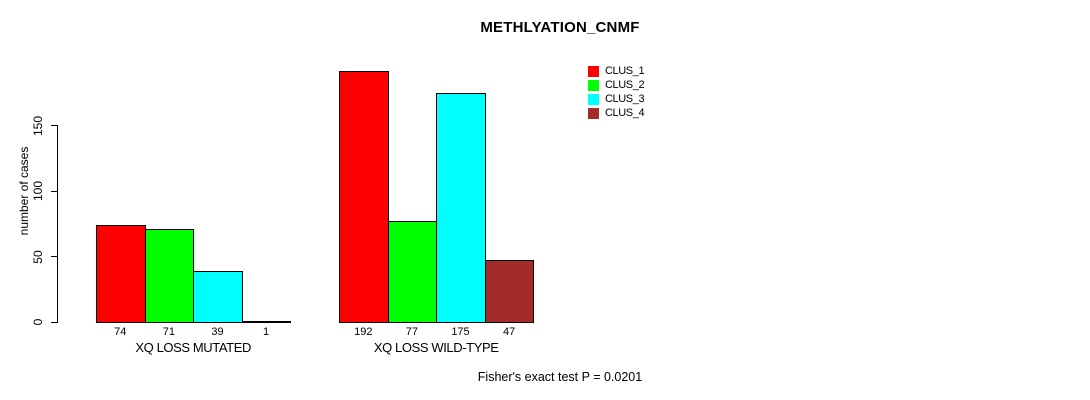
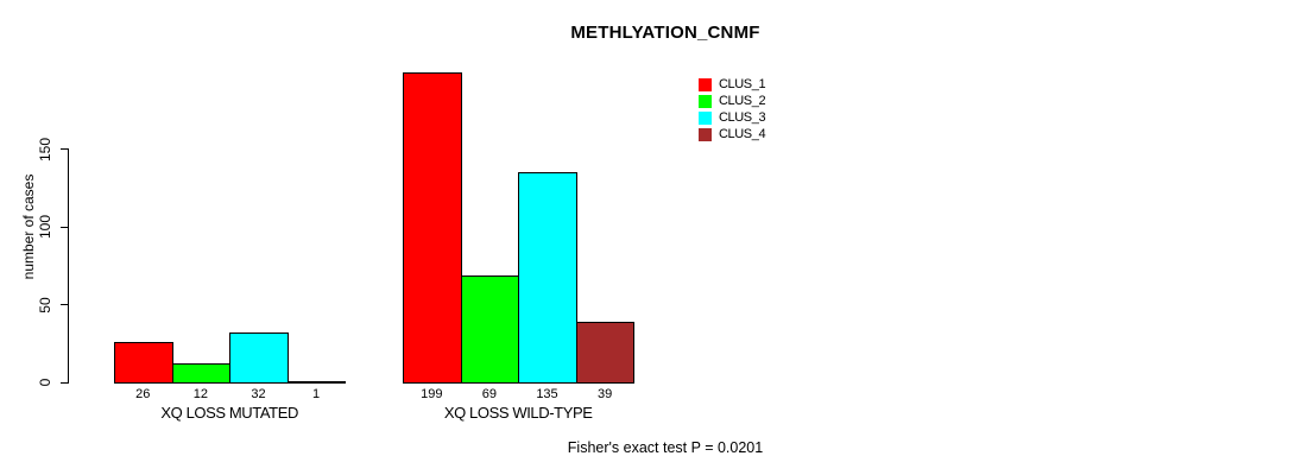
CLUS_1/XQ LOSS MUTATED: 74 -> 26
CLUS_2/XQ LOSS MUTATED: 71 -> 12
CLUS_3/XQ LOSS MUTATED: 39 -> 32
CLUS_1/XQ LOSS WILD-TYPE: 192 -> 199
CLUS_2/XQ LOSS WILD-TYPE: 77 -> 69
CLUS_3/XQ LOSS WILD-TYPE: 175 -> 135
CLUS_4/XQ LOSS WILD-TYPE: 47 -> 39
